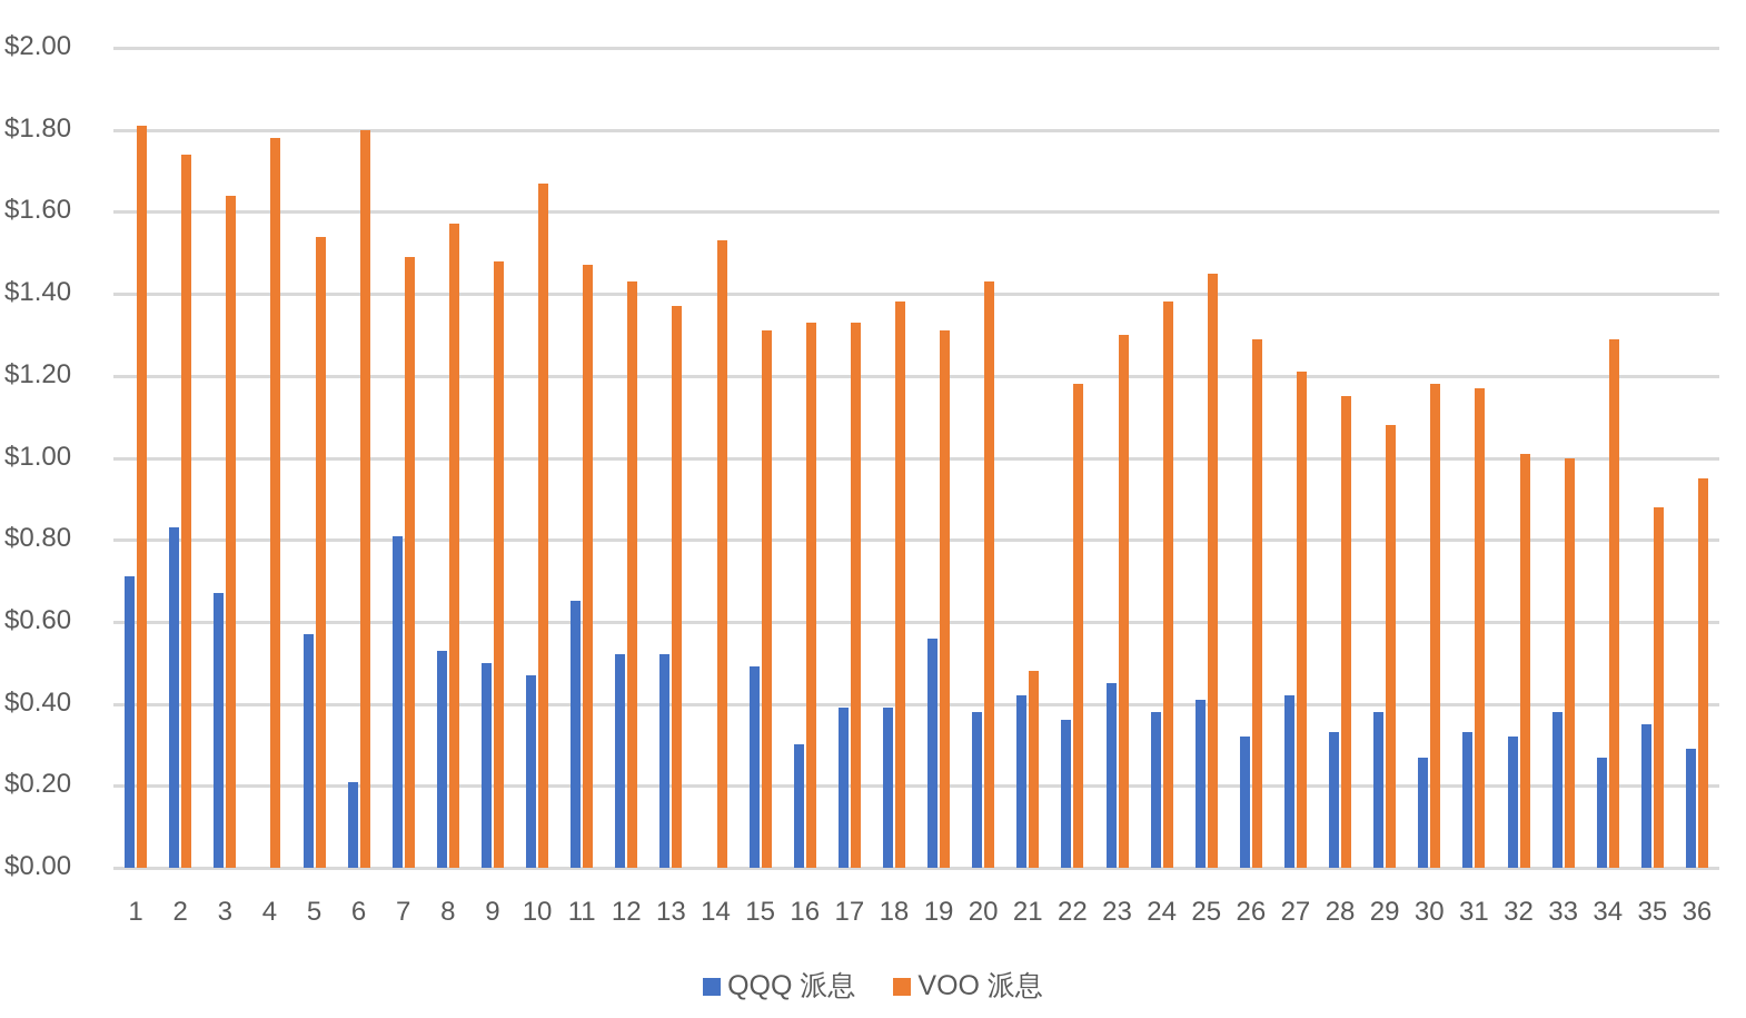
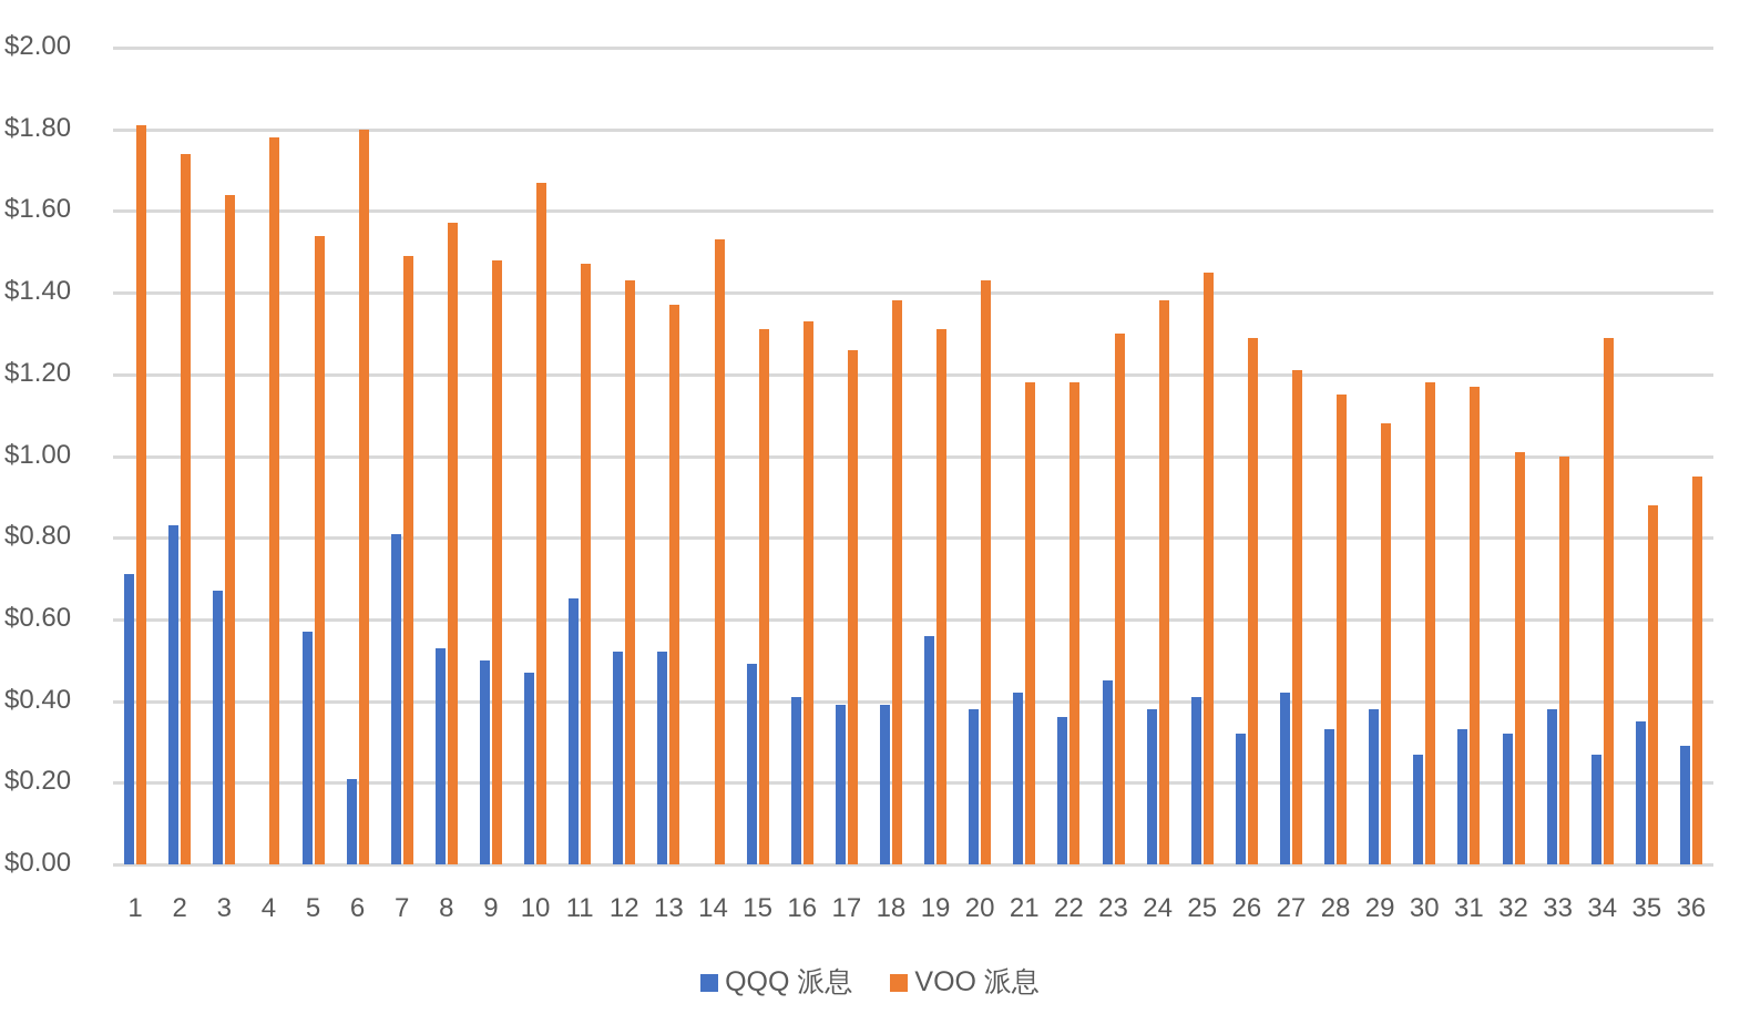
QQQ 派息/16: $0.30 -> $0.41
VOO 派息/17: $1.33 -> $1.26
VOO 派息/21: $0.48 -> $1.18
